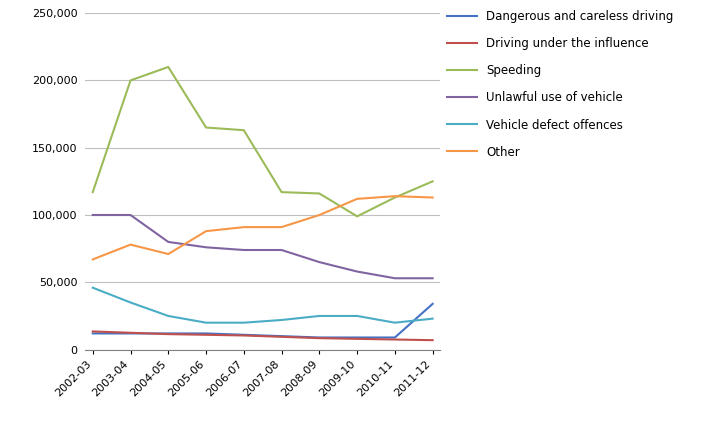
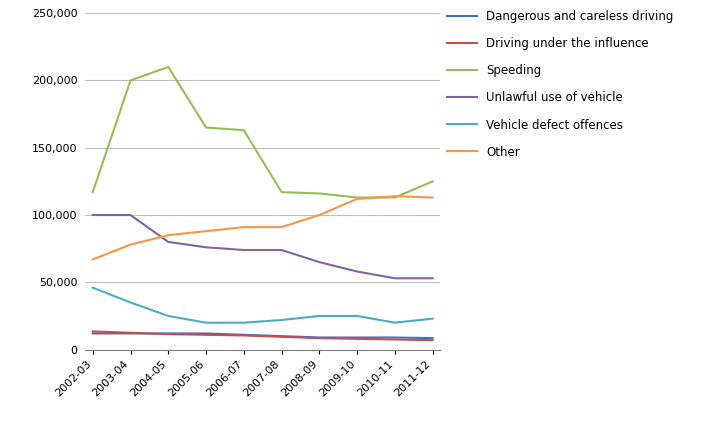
Other/2004-05: 71,000 -> 85,000
Speeding/2009-10: 99,000 -> 113,000
Dangerous and careless driving/2011-12: 34,000 -> 8,000
